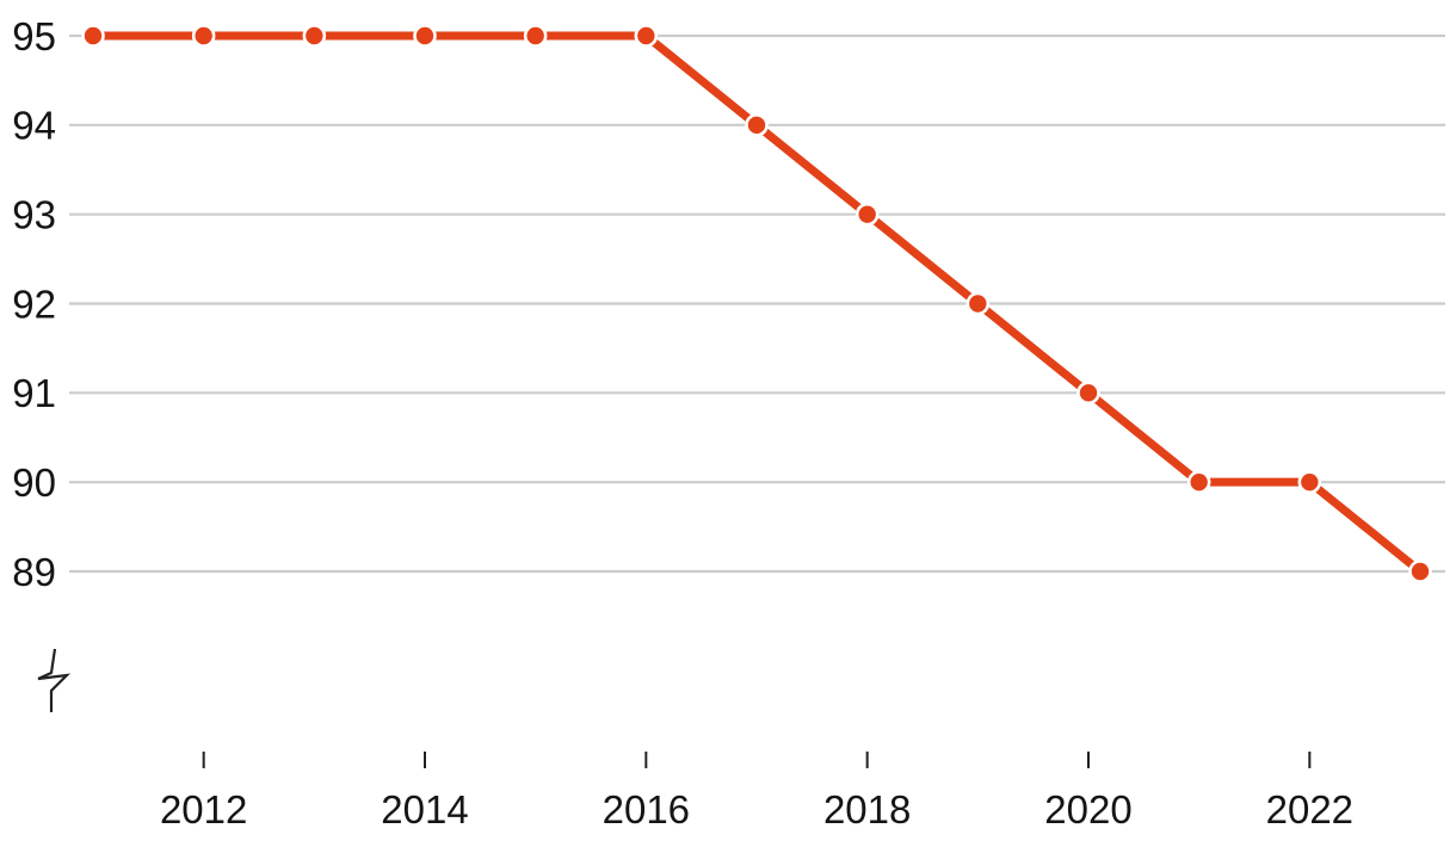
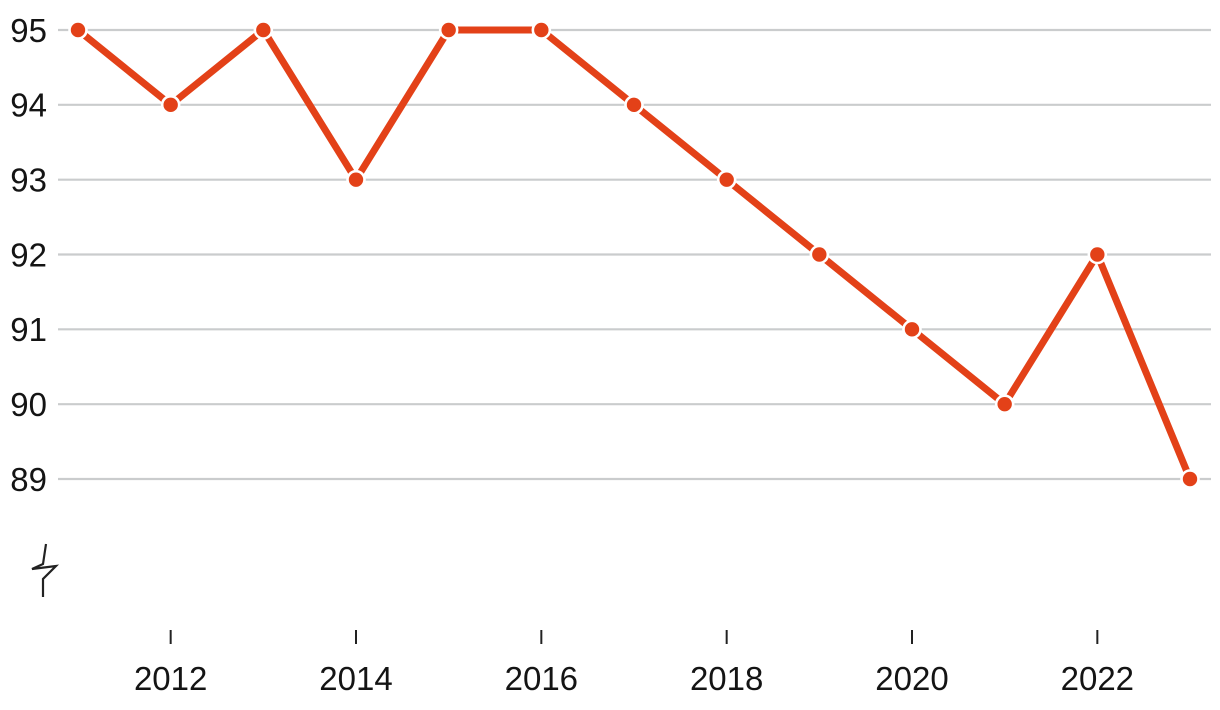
2012: 95 -> 94
2014: 95 -> 93
2022: 90 -> 92
